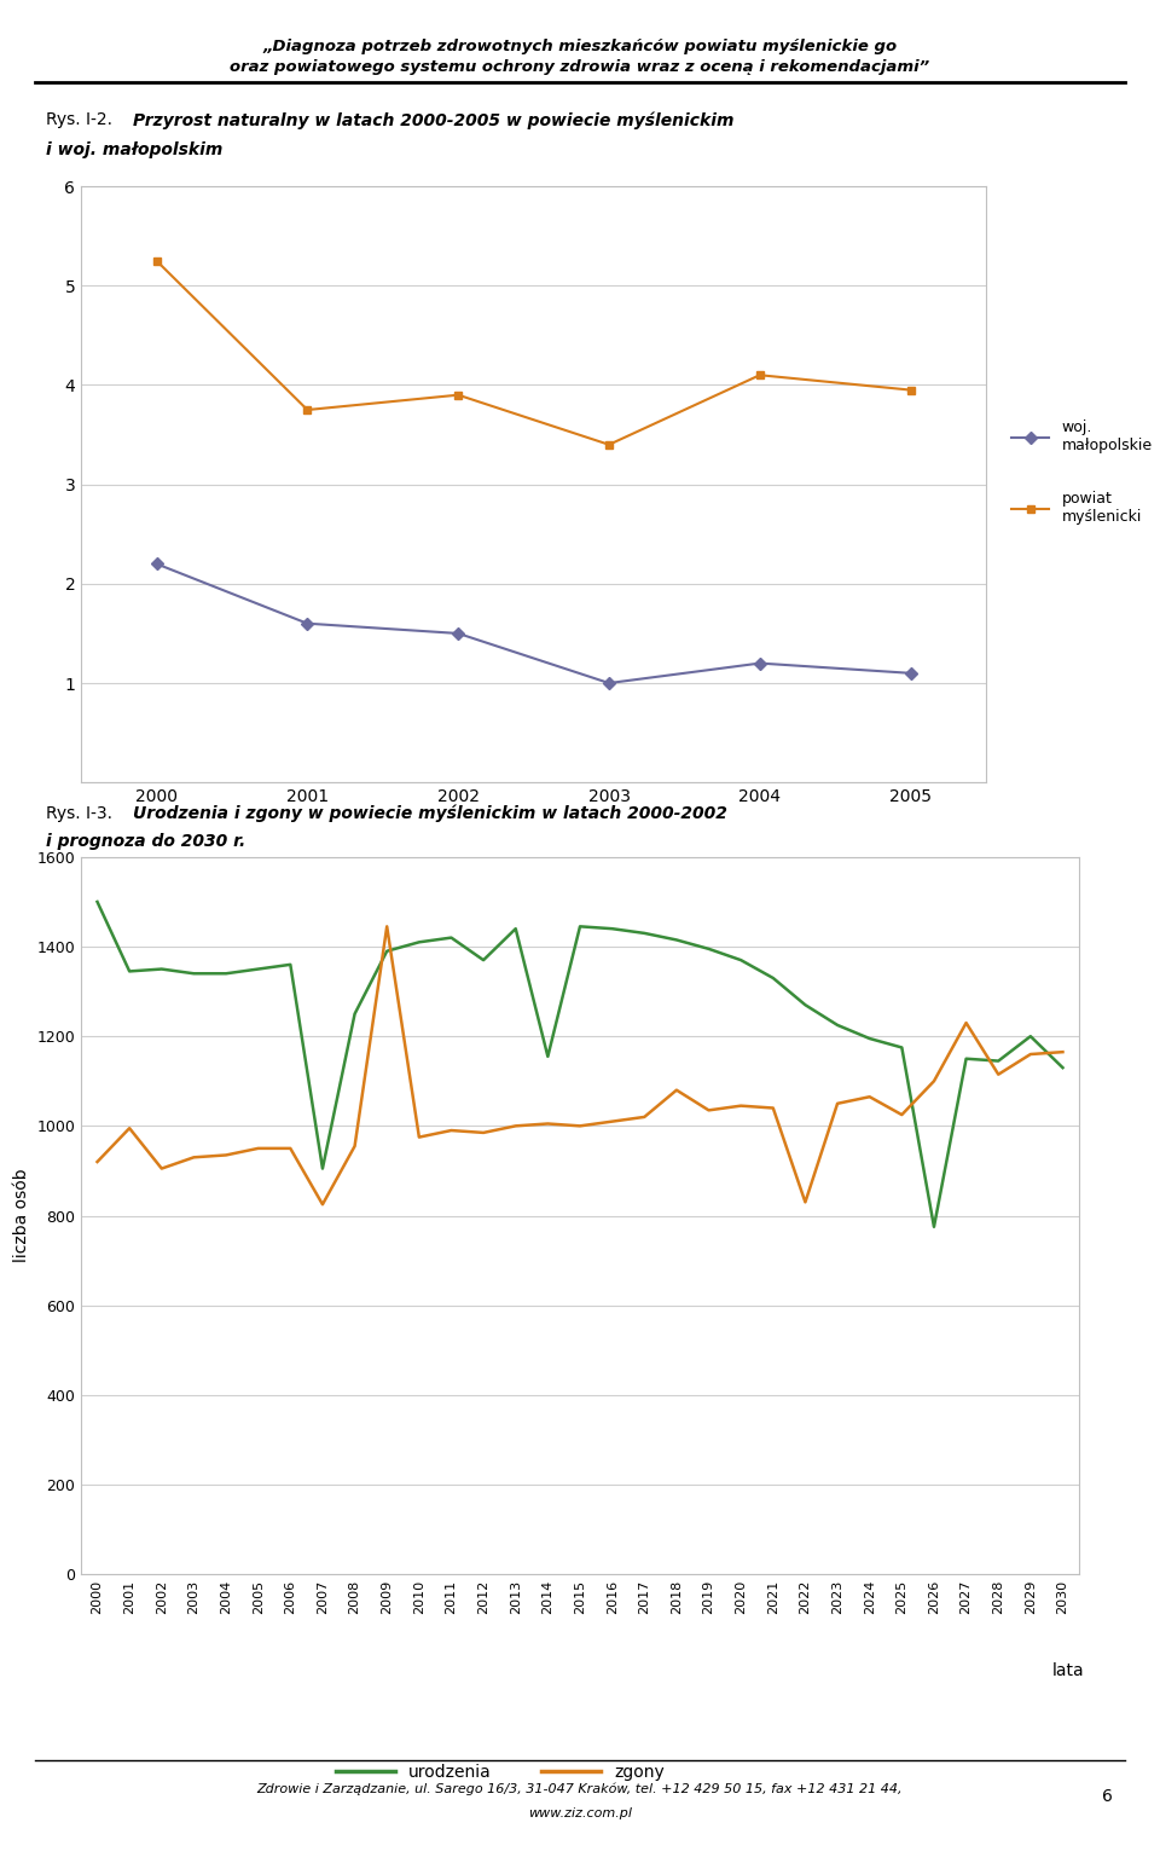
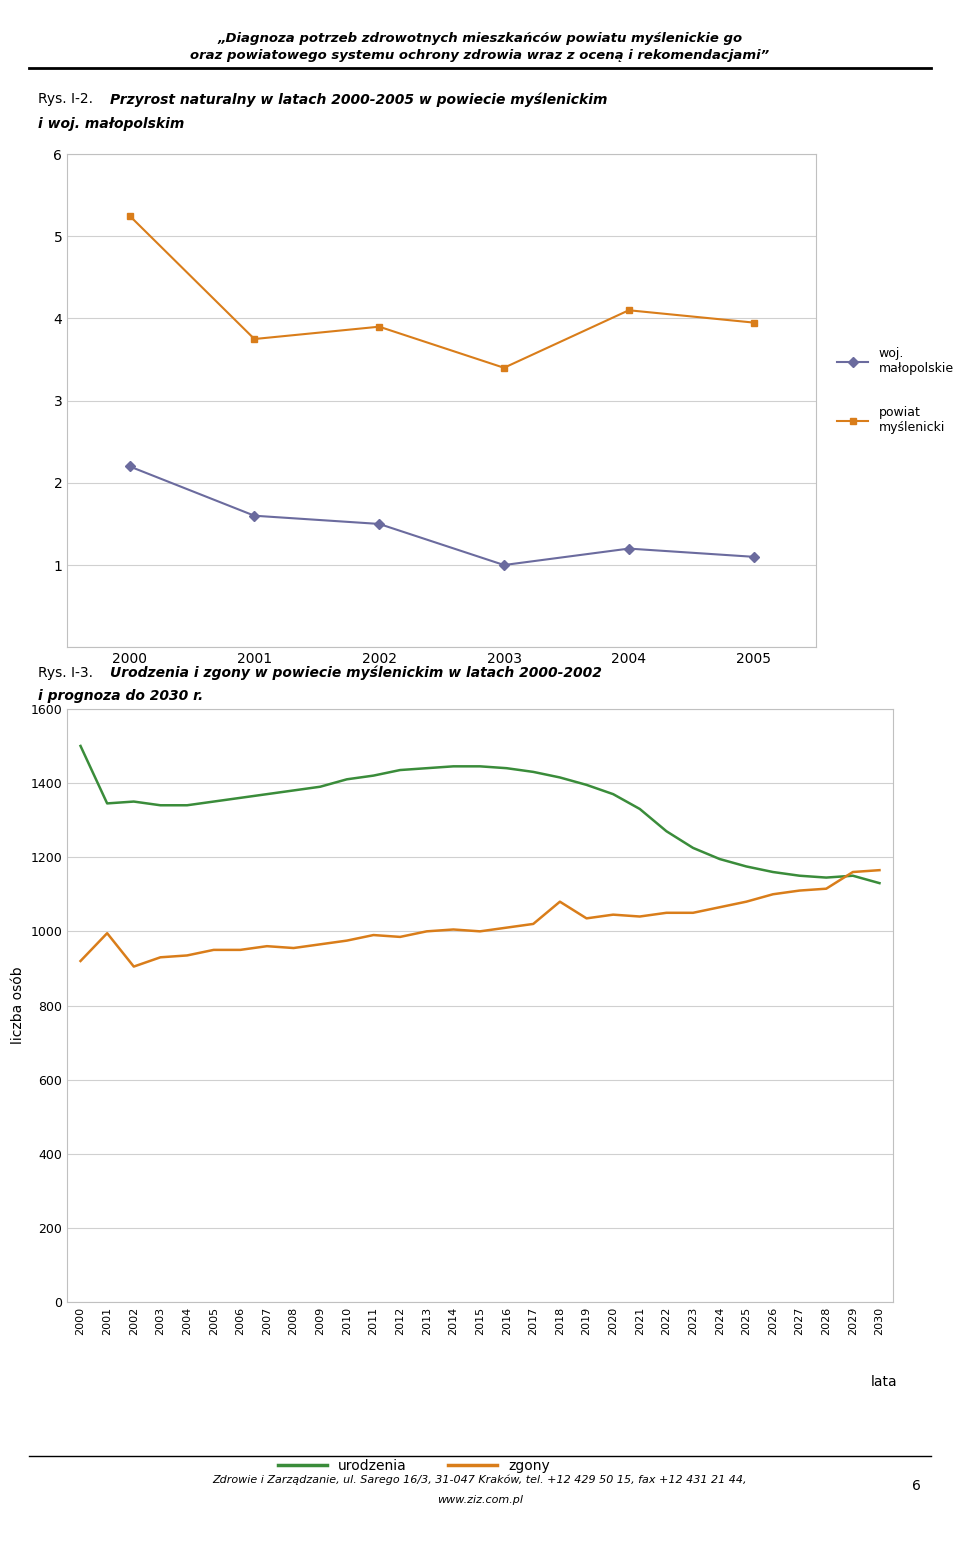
urodzenia/2007: 905 -> 1370
zgony/2007: 825 -> 960
urodzenia/2008: 1250 -> 1380
zgony/2009: 1445 -> 965
urodzenia/2012: 1370 -> 1435
urodzenia/2014: 1155 -> 1445
zgony/2022: 830 -> 1050
zgony/2025: 1025 -> 1080
urodzenia/2026: 775 -> 1160
zgony/2027: 1230 -> 1110
urodzenia/2029: 1200 -> 1150
